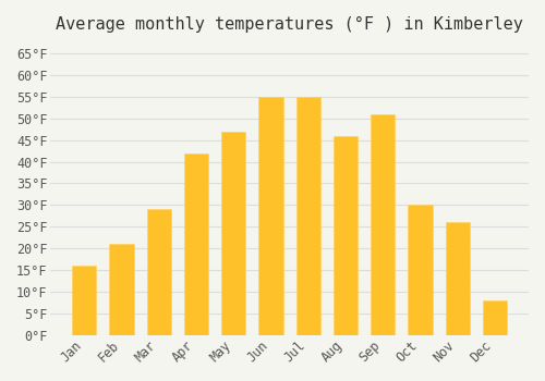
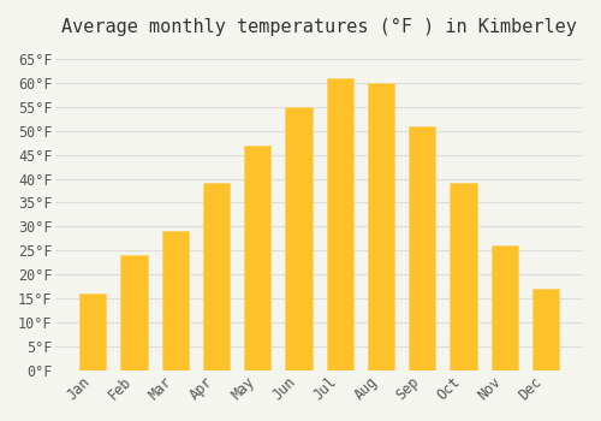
Feb: 21°F -> 24°F
Apr: 42°F -> 39°F
Jul: 55°F -> 61°F
Aug: 46°F -> 60°F
Oct: 30°F -> 39°F
Dec: 8°F -> 17°F
